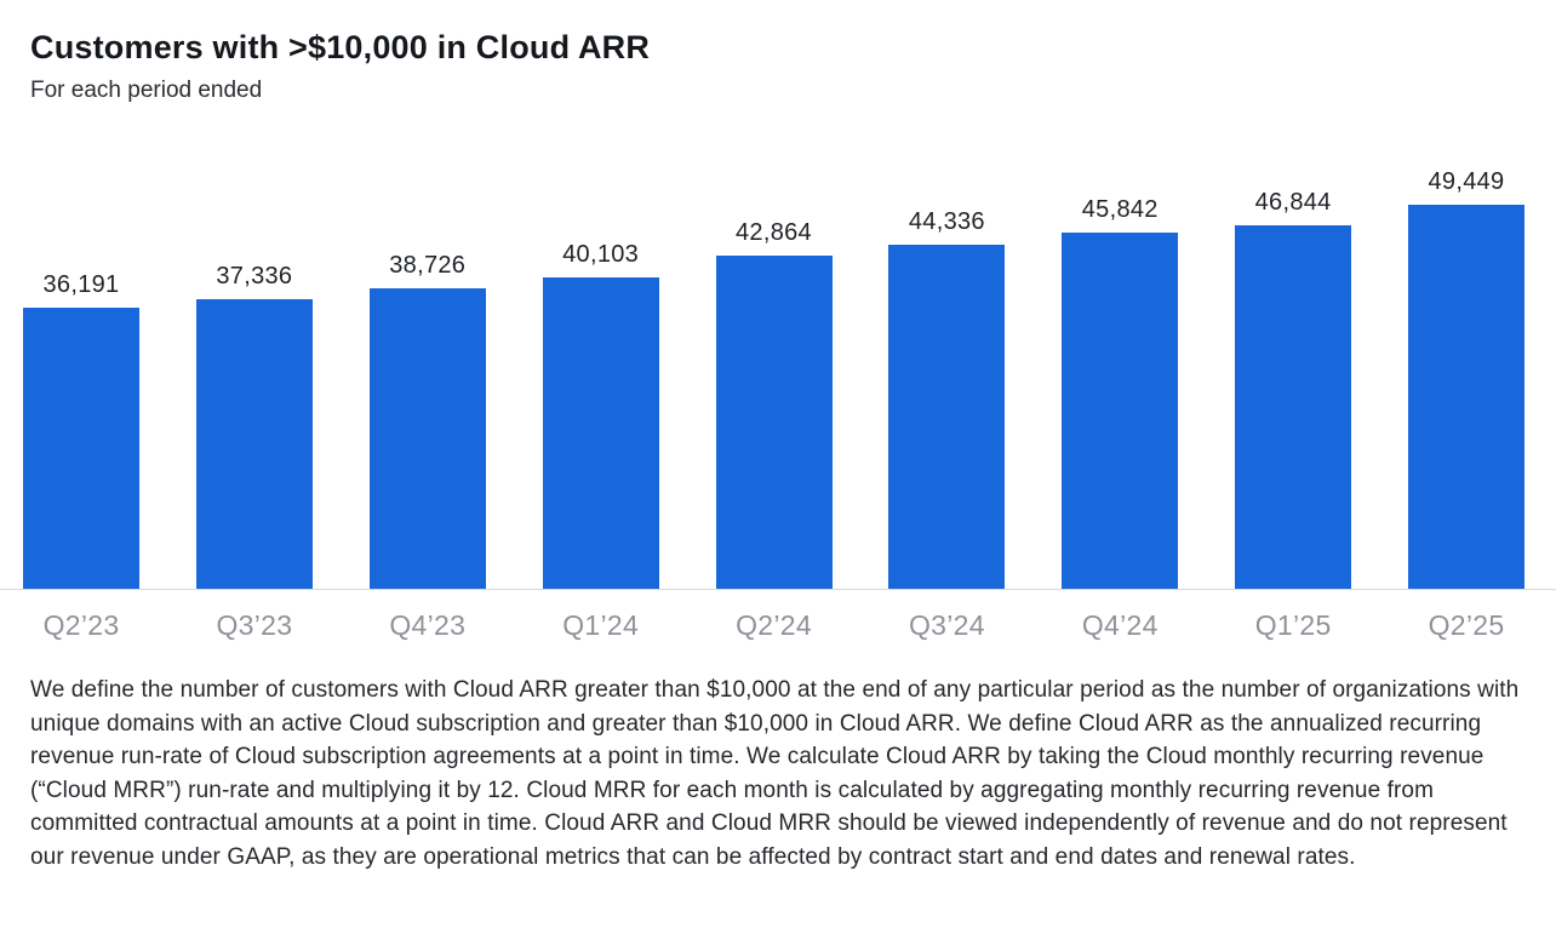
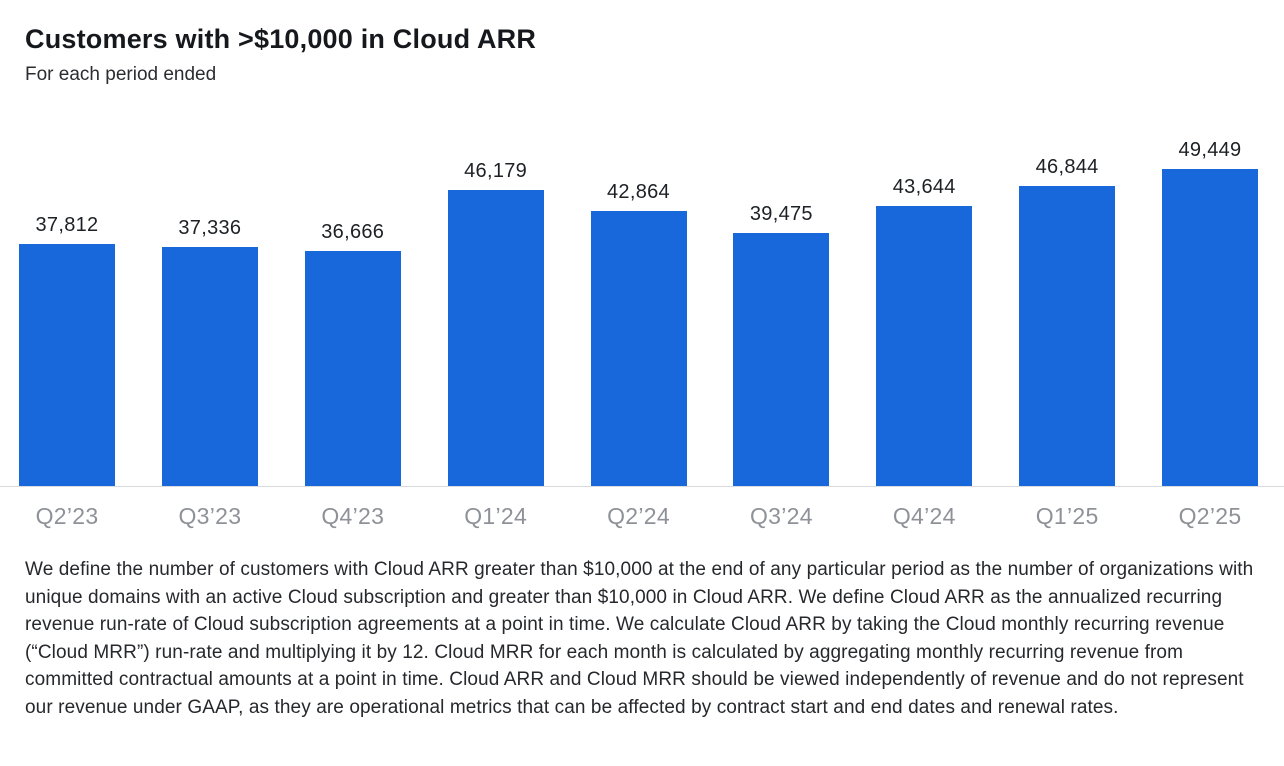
Q2’23: 36,191 -> 37,812
Q4’23: 38,726 -> 36,666
Q1’24: 40,103 -> 46,179
Q3’24: 44,336 -> 39,475
Q4’24: 45,842 -> 43,644
